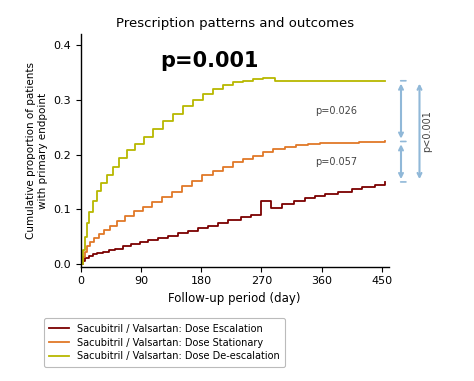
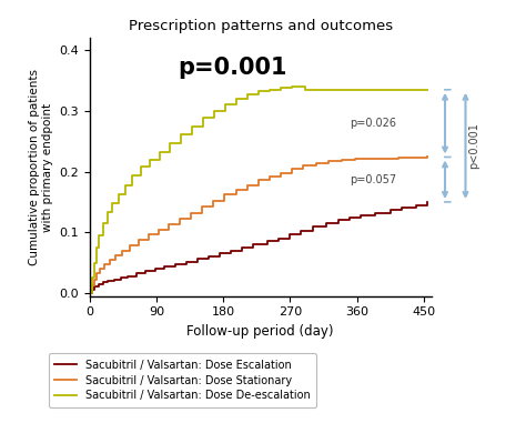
Sacubitril / Valsartan: Dose Escalation/270: 0.116 -> 0.097
